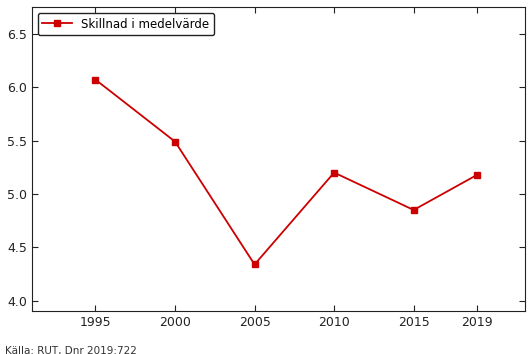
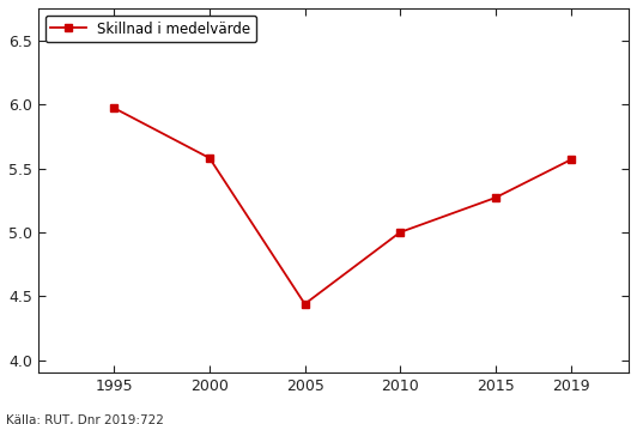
1995: 6.07 -> 5.97
2000: 5.49 -> 5.58
2005: 4.34 -> 4.44
2010: 5.20 -> 5.00
2015: 4.85 -> 5.27
2019: 5.18 -> 5.57
